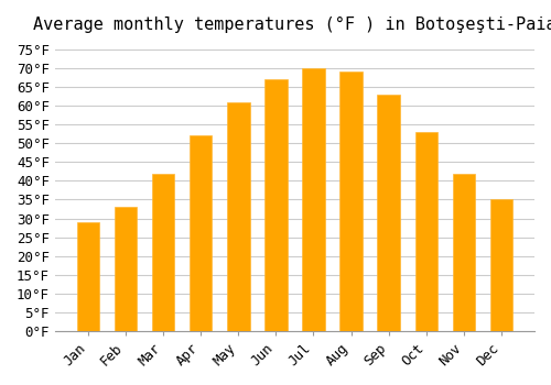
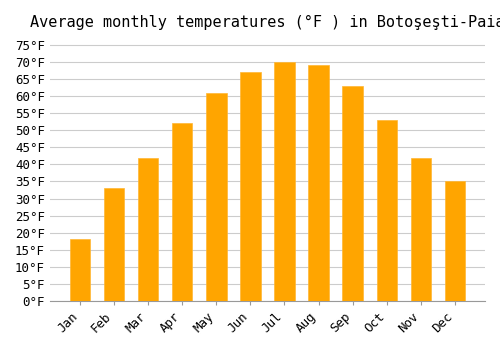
Jan: 29°F -> 18°F
